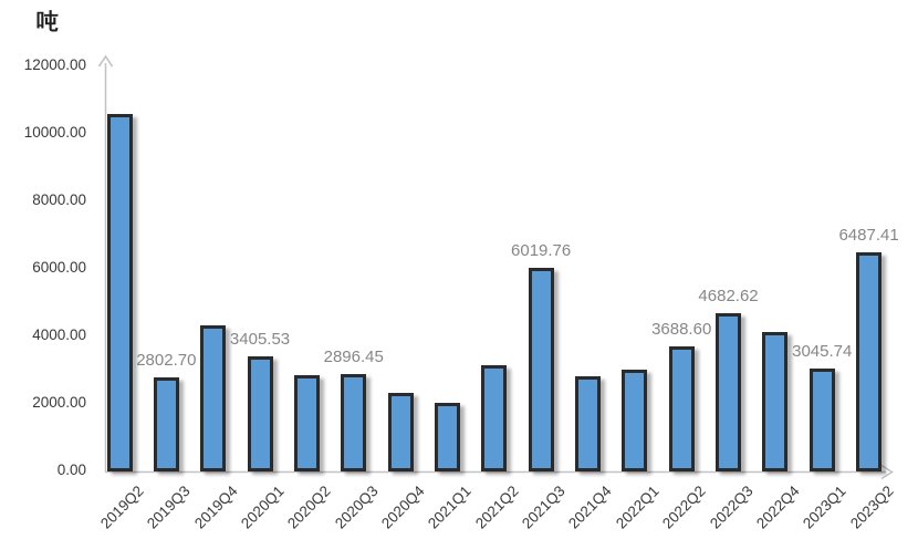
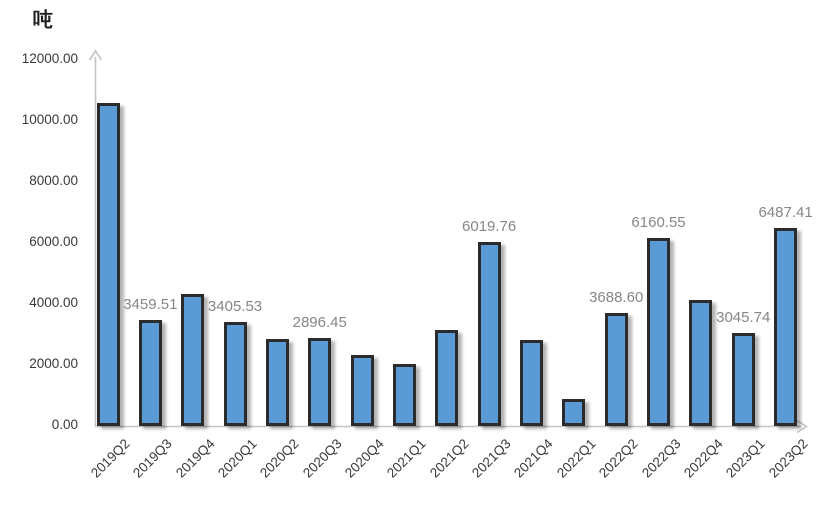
2019Q3: 2802.70 -> 3459.51
2022Q1: 3000 -> 900
2022Q3: 4682.62 -> 6160.55
